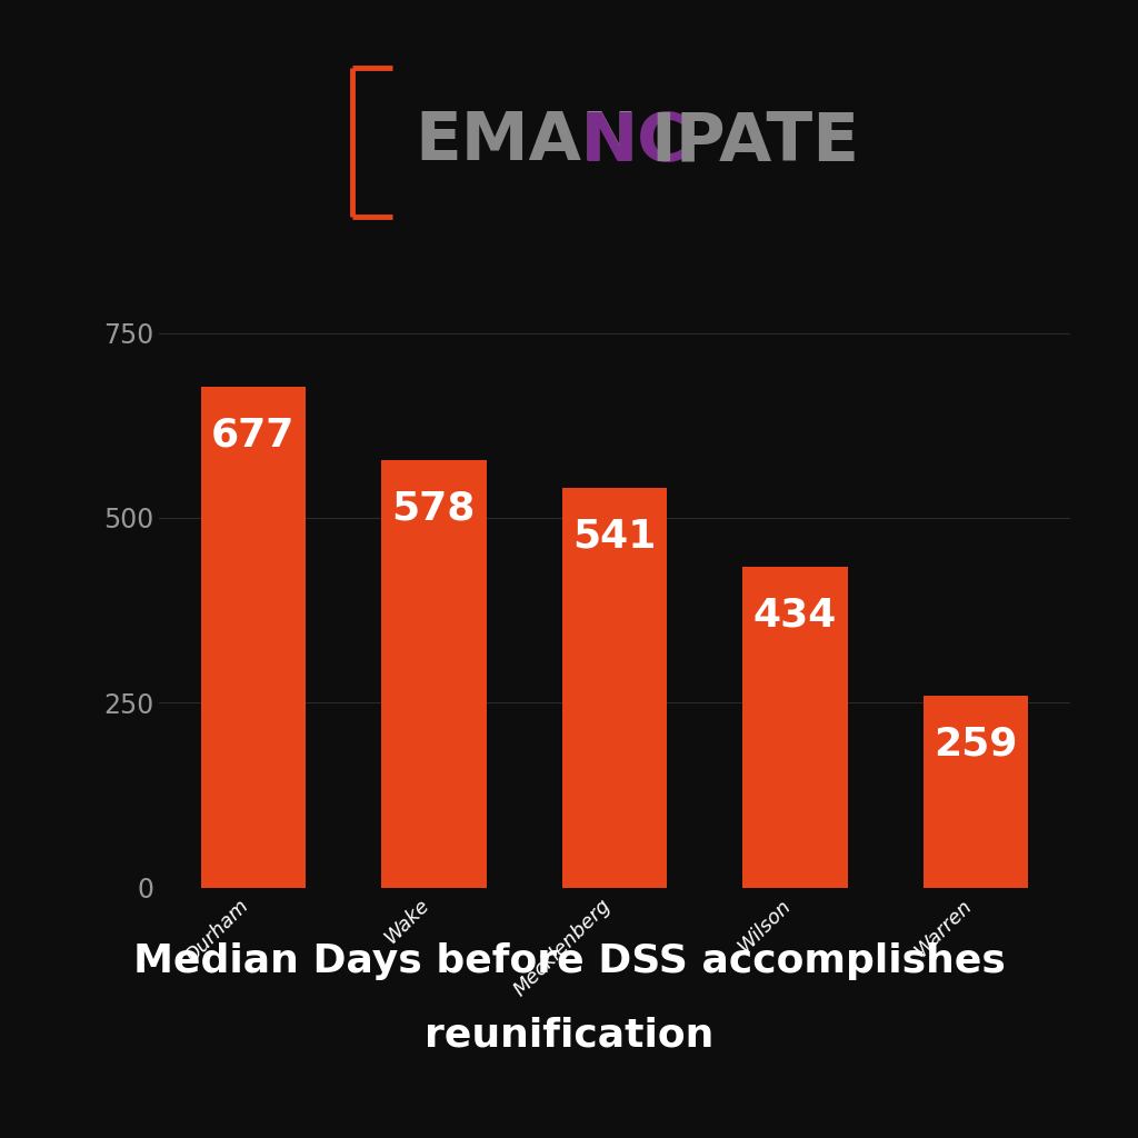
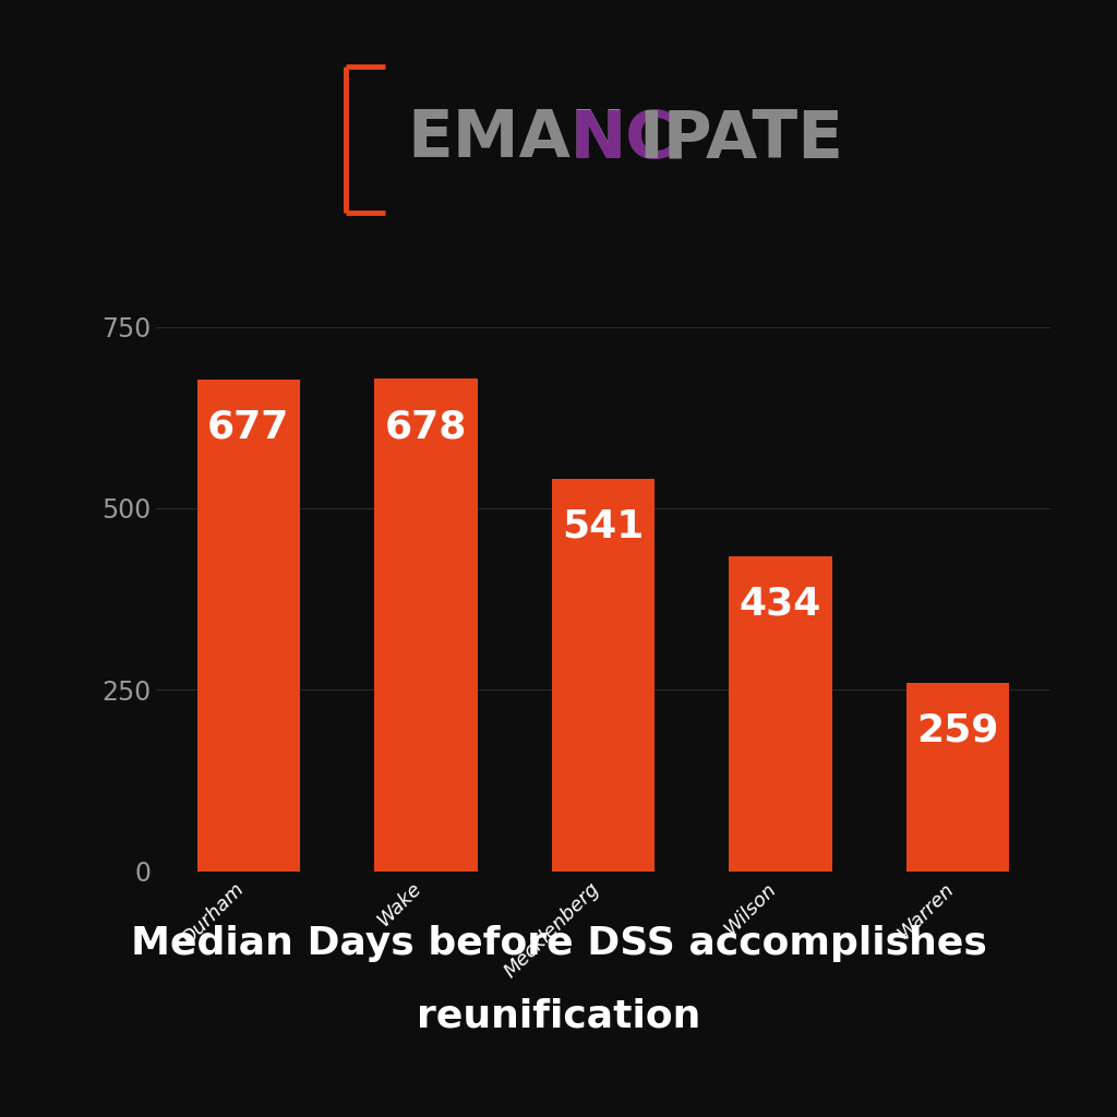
Wake: 578 -> 678
